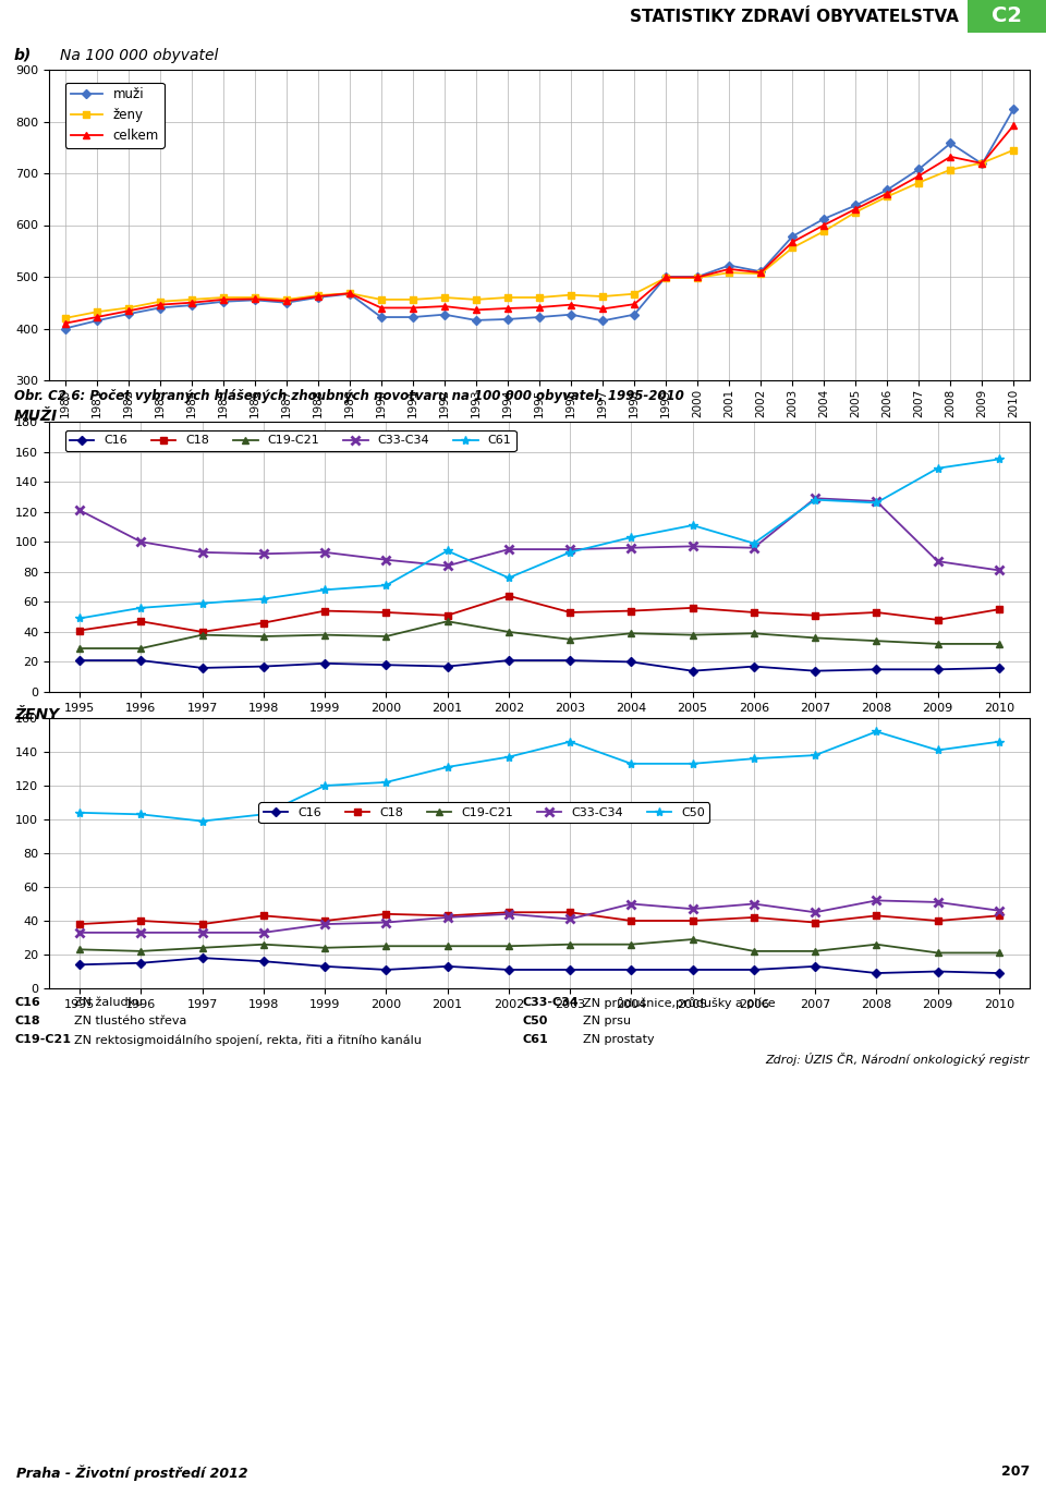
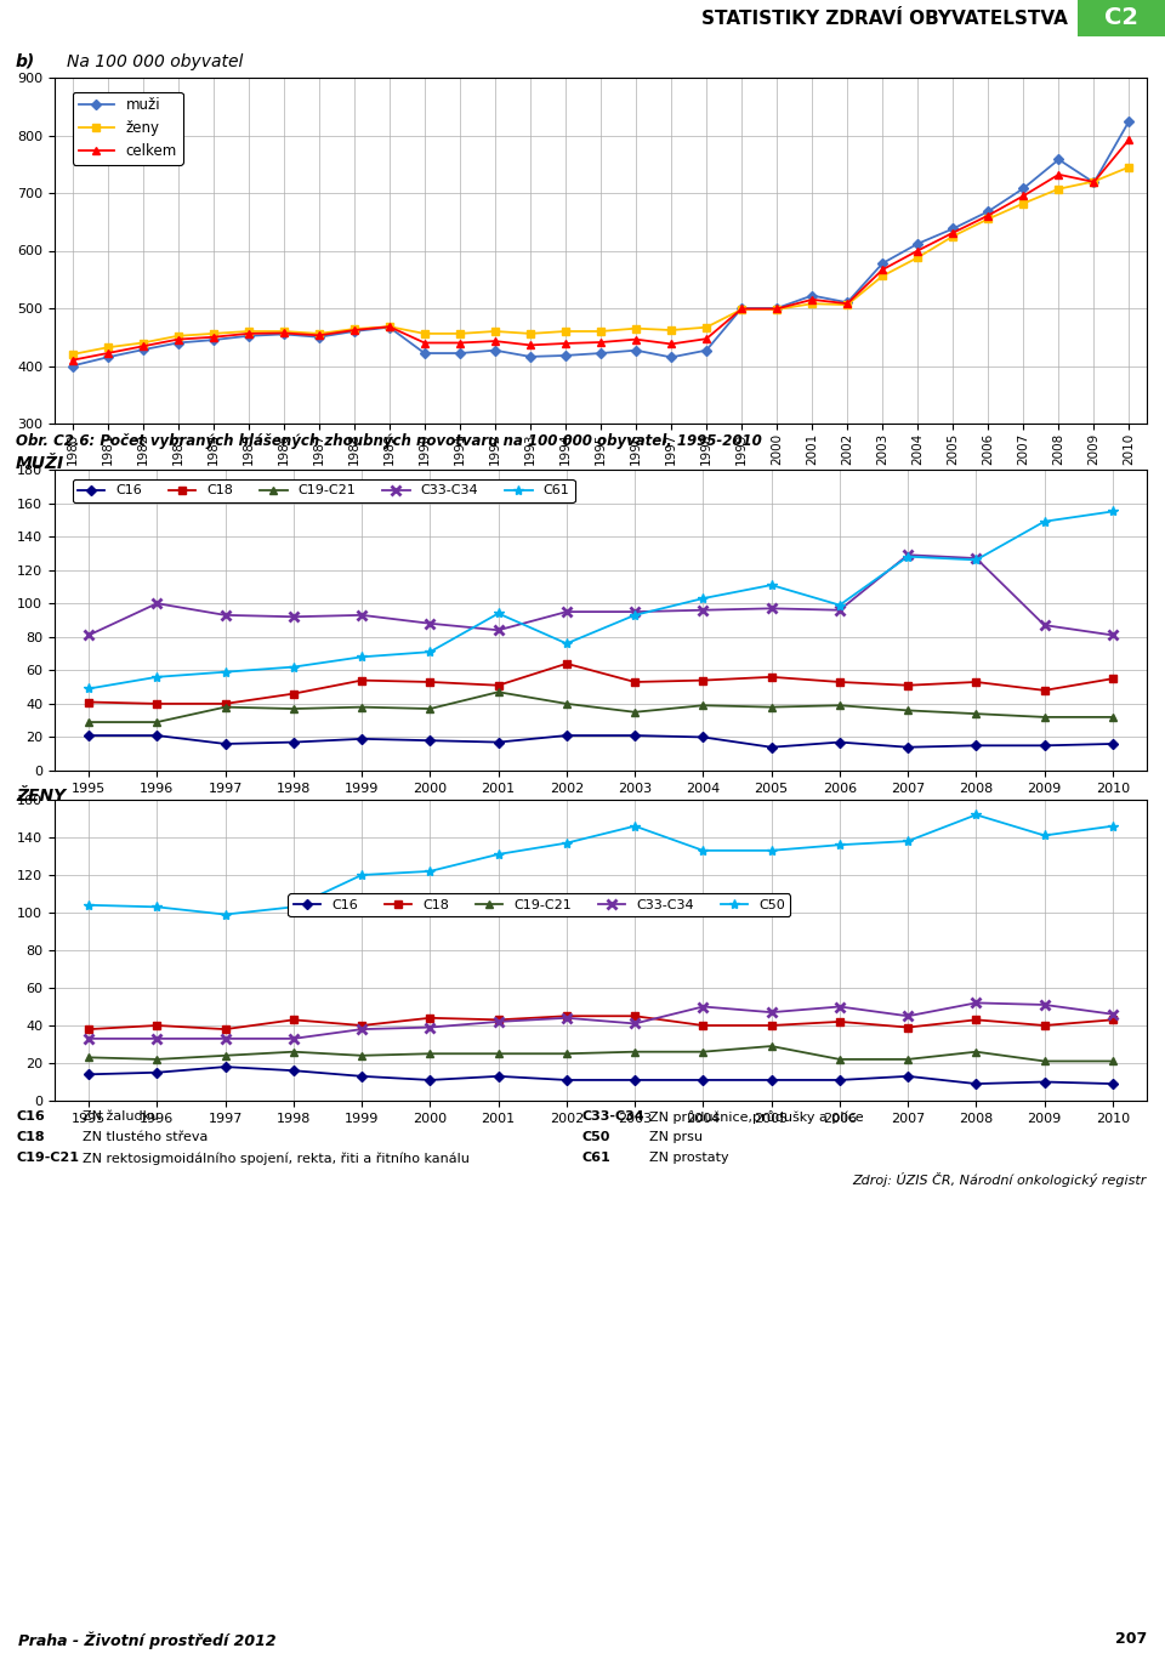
C33-C34/1995: 121 -> 81
C18/1996: 47 -> 40
